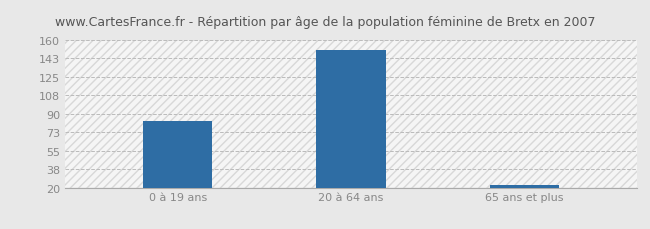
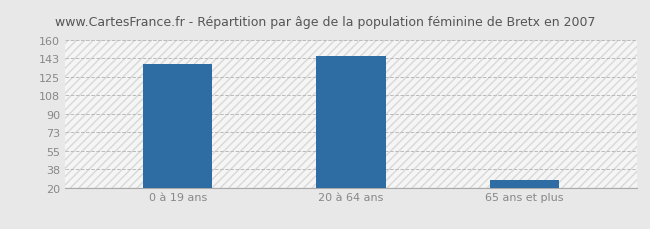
0 à 19 ans: 83 -> 138
20 à 64 ans: 151 -> 145
65 ans et plus: 22 -> 27
